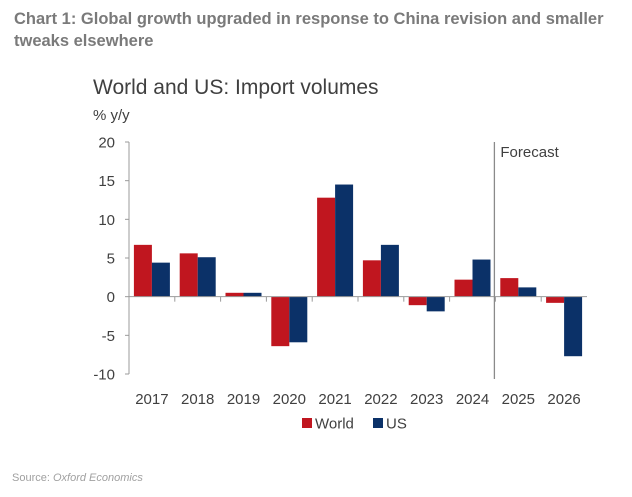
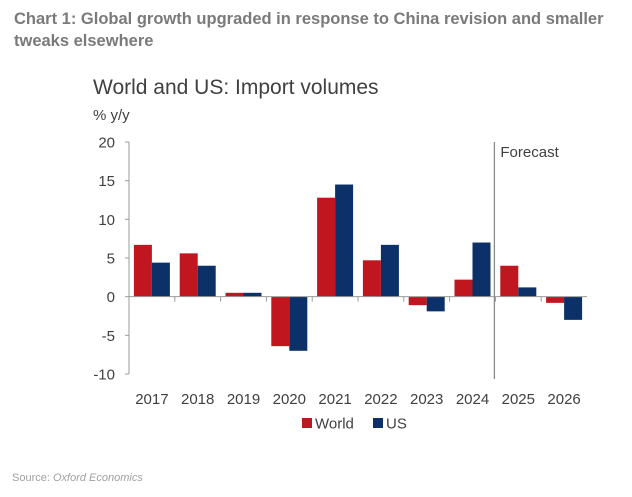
US/2018: 5 -> 4
US/2020: -6 -> -7
US/2024: 5 -> 7
World/2025: 2 -> 4
US/2026: -8 -> -3
